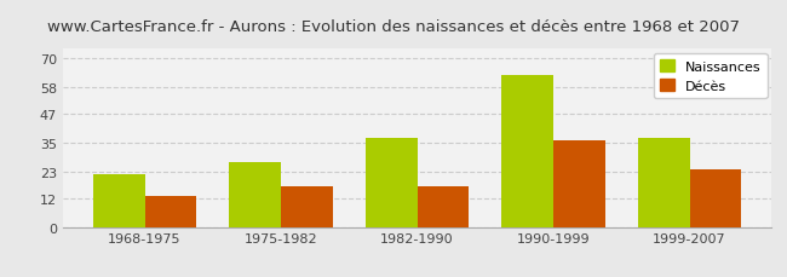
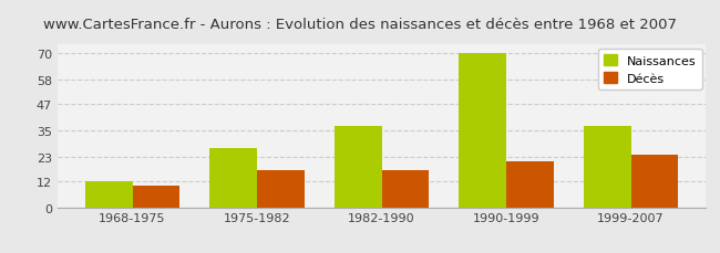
Naissances/1968-1975: 22 -> 12
Décès/1968-1975: 13 -> 10
Naissances/1990-1999: 63 -> 70
Décès/1990-1999: 36 -> 21
